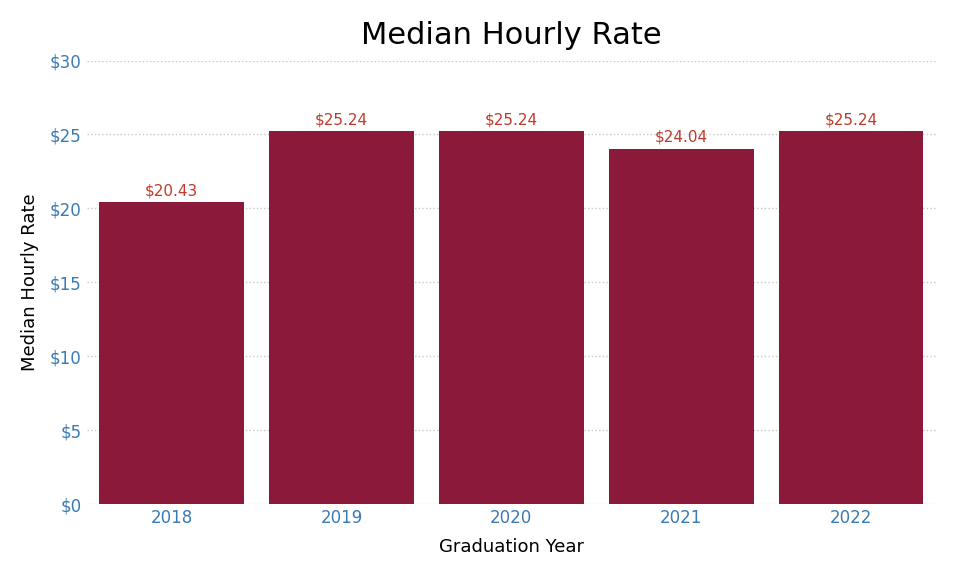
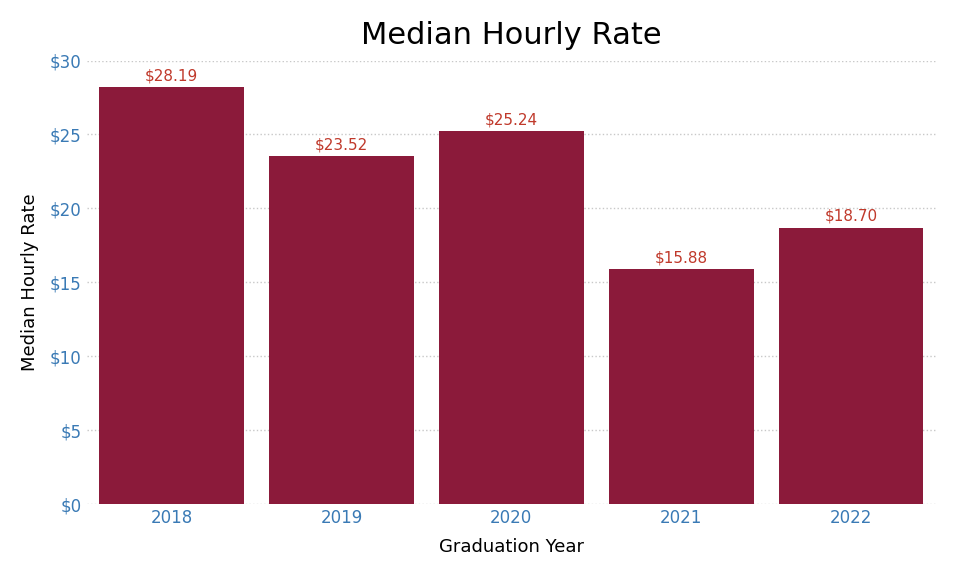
2018: $20.43 -> $28.19
2019: $25.24 -> $23.52
2021: $24.04 -> $15.88
2022: $25.24 -> $18.70
